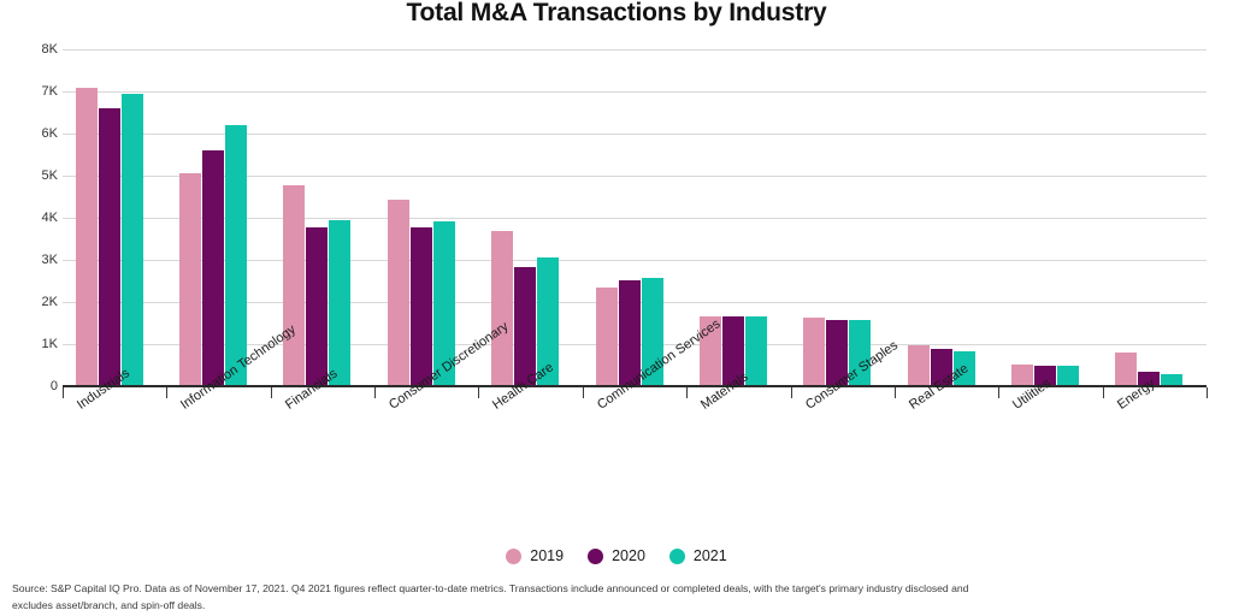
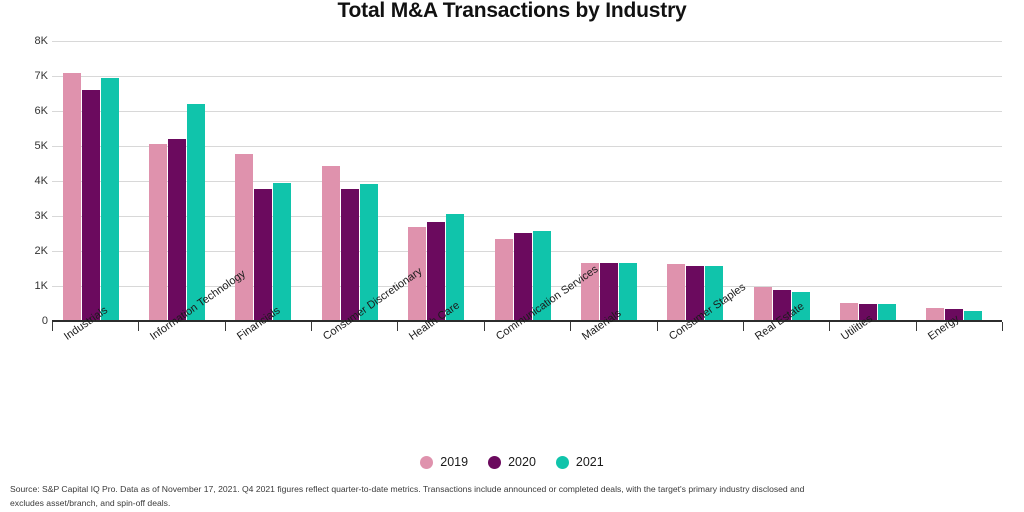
2020/Information Technology: 5.6K -> 5.2K
2019/Health Care: 3.7K -> 2.7K
2019/Energy: 0.8K -> 0.4K
